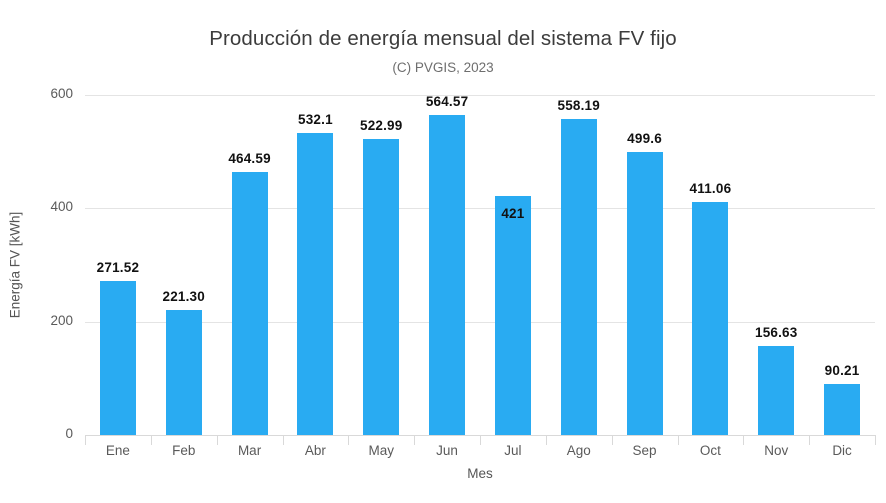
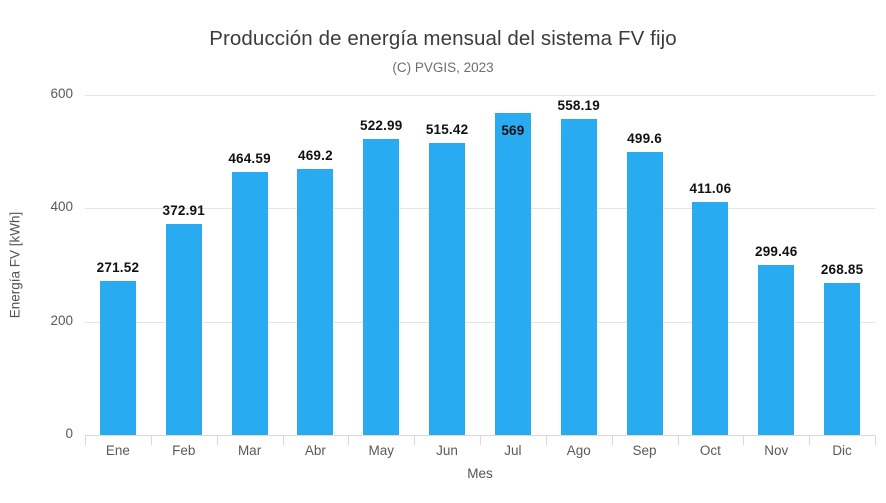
Feb: 221.30 -> 372.91
Abr: 532.1 -> 469.2
Jun: 564.57 -> 515.42
Jul: 421 -> 569
Nov: 156.63 -> 299.46
Dic: 90.21 -> 268.85
